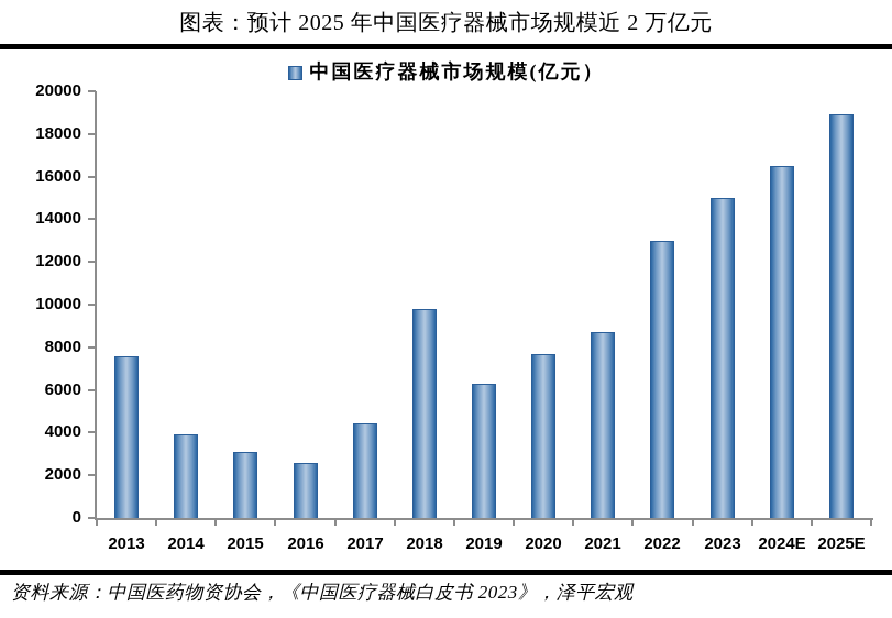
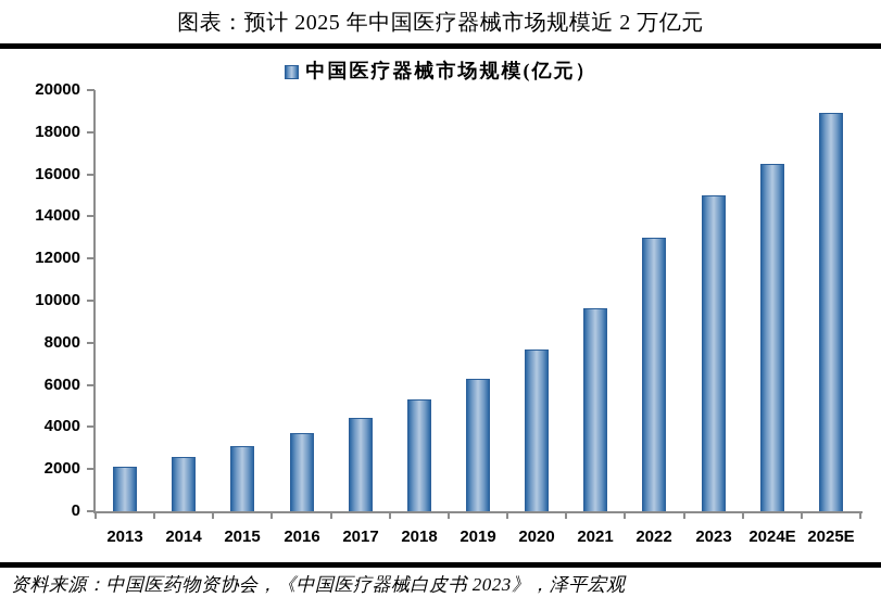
2013: 7600 -> 2100
2014: 3900 -> 2600
2016: 2600 -> 3700
2018: 9800 -> 5300
2021: 8700 -> 9600
